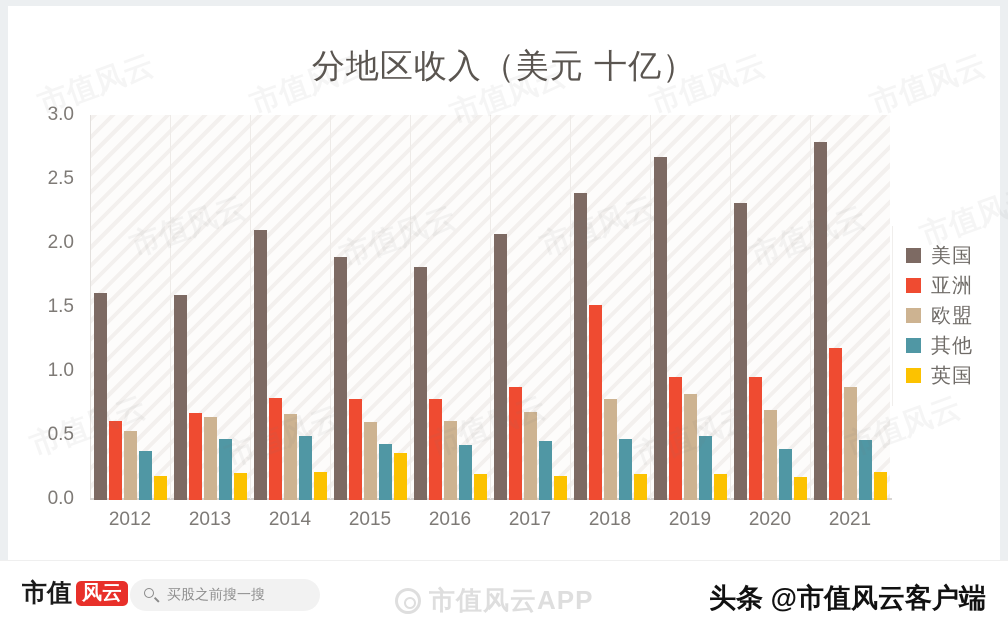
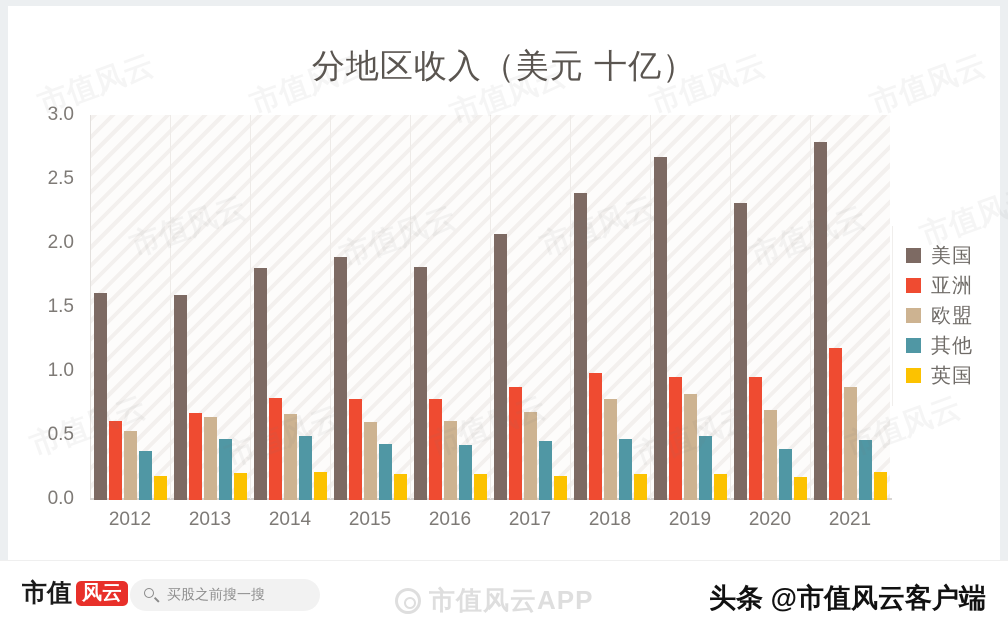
美国/2014: 2.11 -> 1.81
英国/2015: 0.37 -> 0.20
亚洲/2018: 1.52 -> 0.99
